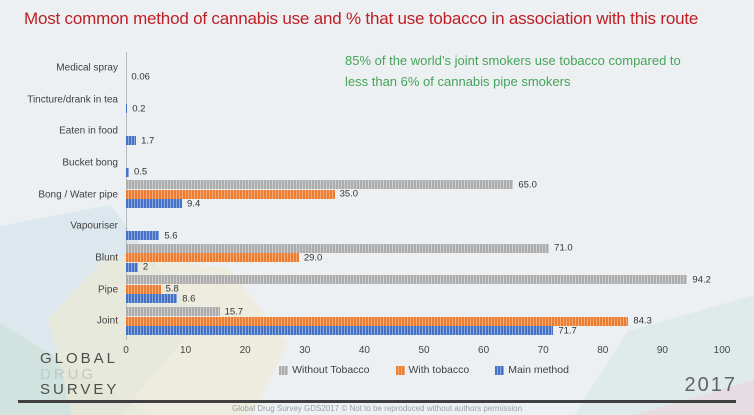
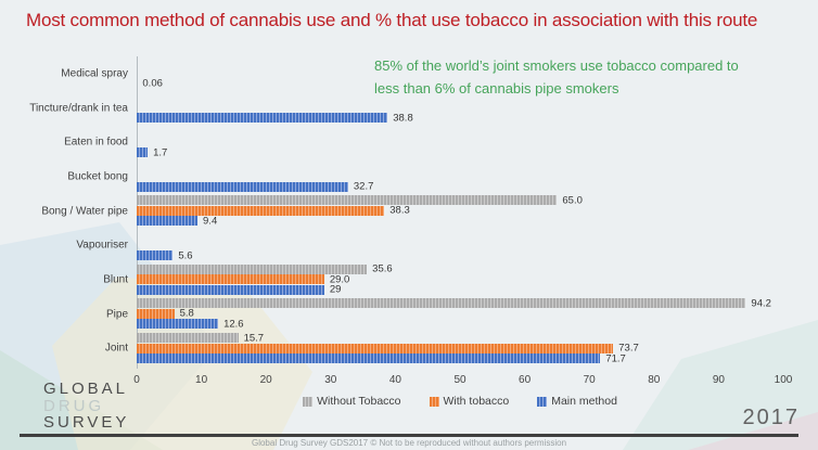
Main method/Tincture/drank in tea: 0.2 -> 38.8
Main method/Bucket bong: 0.5 -> 32.7
With tobacco/Bong / Water pipe: 35.0 -> 38.3
Without Tobacco/Blunt: 71.0 -> 35.6
Main method/Blunt: 2 -> 29
Main method/Pipe: 8.6 -> 12.6
With tobacco/Joint: 84.3 -> 73.7
